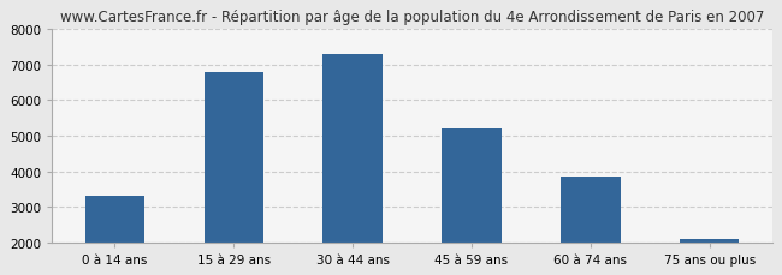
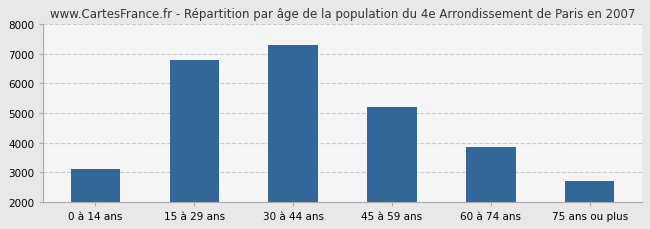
0 à 14 ans: 3300 -> 3100
75 ans ou plus: 2100 -> 2700
